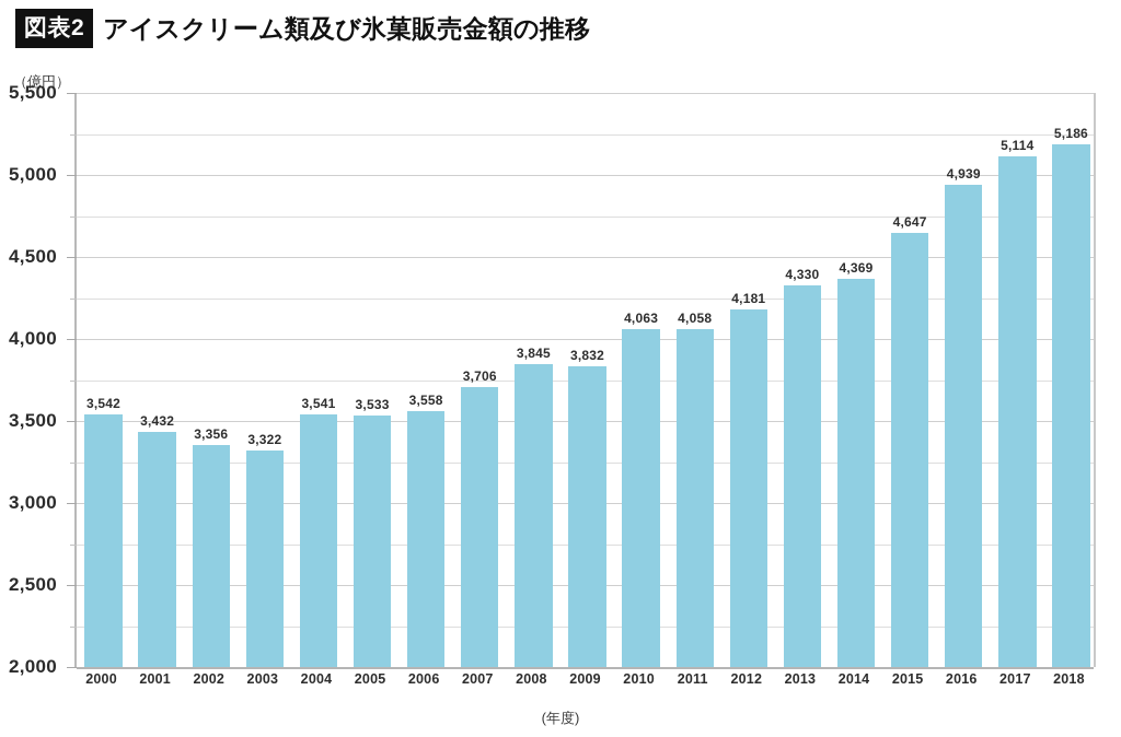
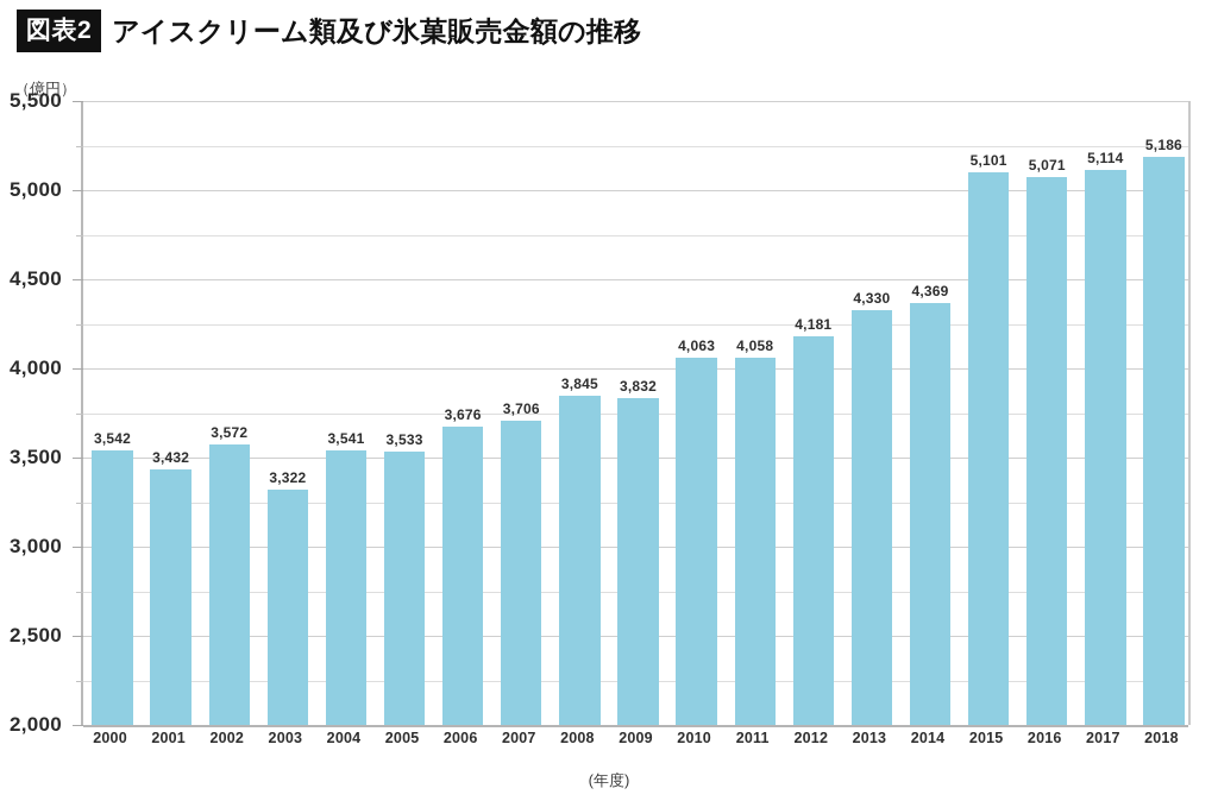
2002: 3,356 -> 3,572
2006: 3,558 -> 3,676
2015: 4,647 -> 5,101
2016: 4,939 -> 5,071
